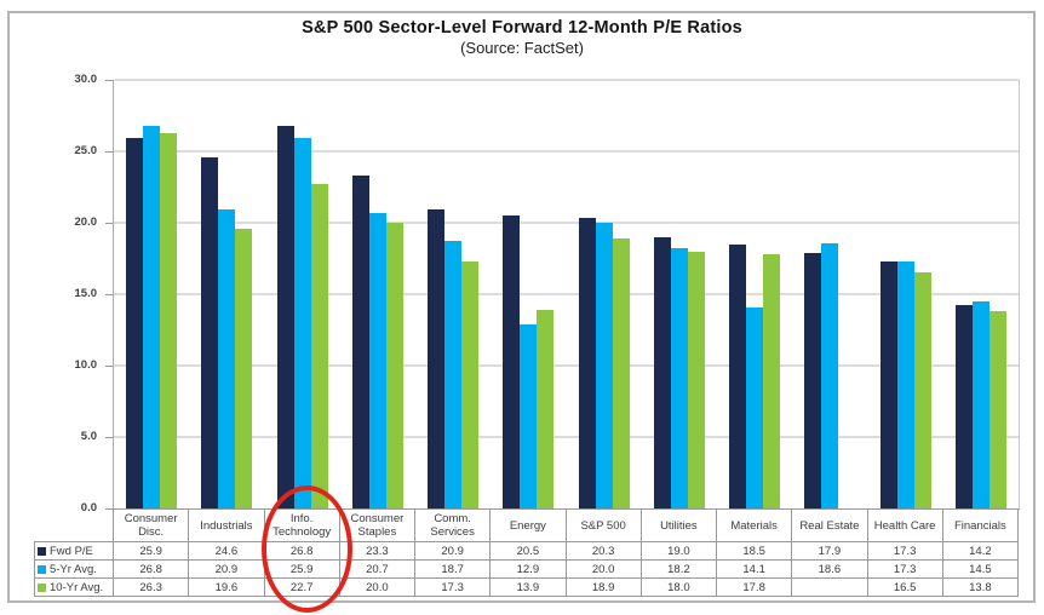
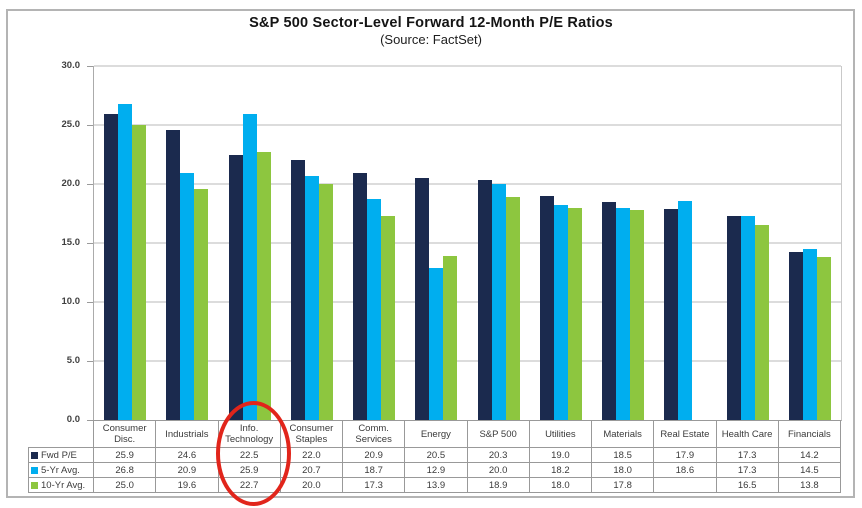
10-Yr Avg./Consumer Disc.: 26.3 -> 25.0
Fwd P/E/Info. Technology: 26.8 -> 22.5
Fwd P/E/Consumer Staples: 23.3 -> 22.0
5-Yr Avg./Materials: 14.1 -> 18.0
